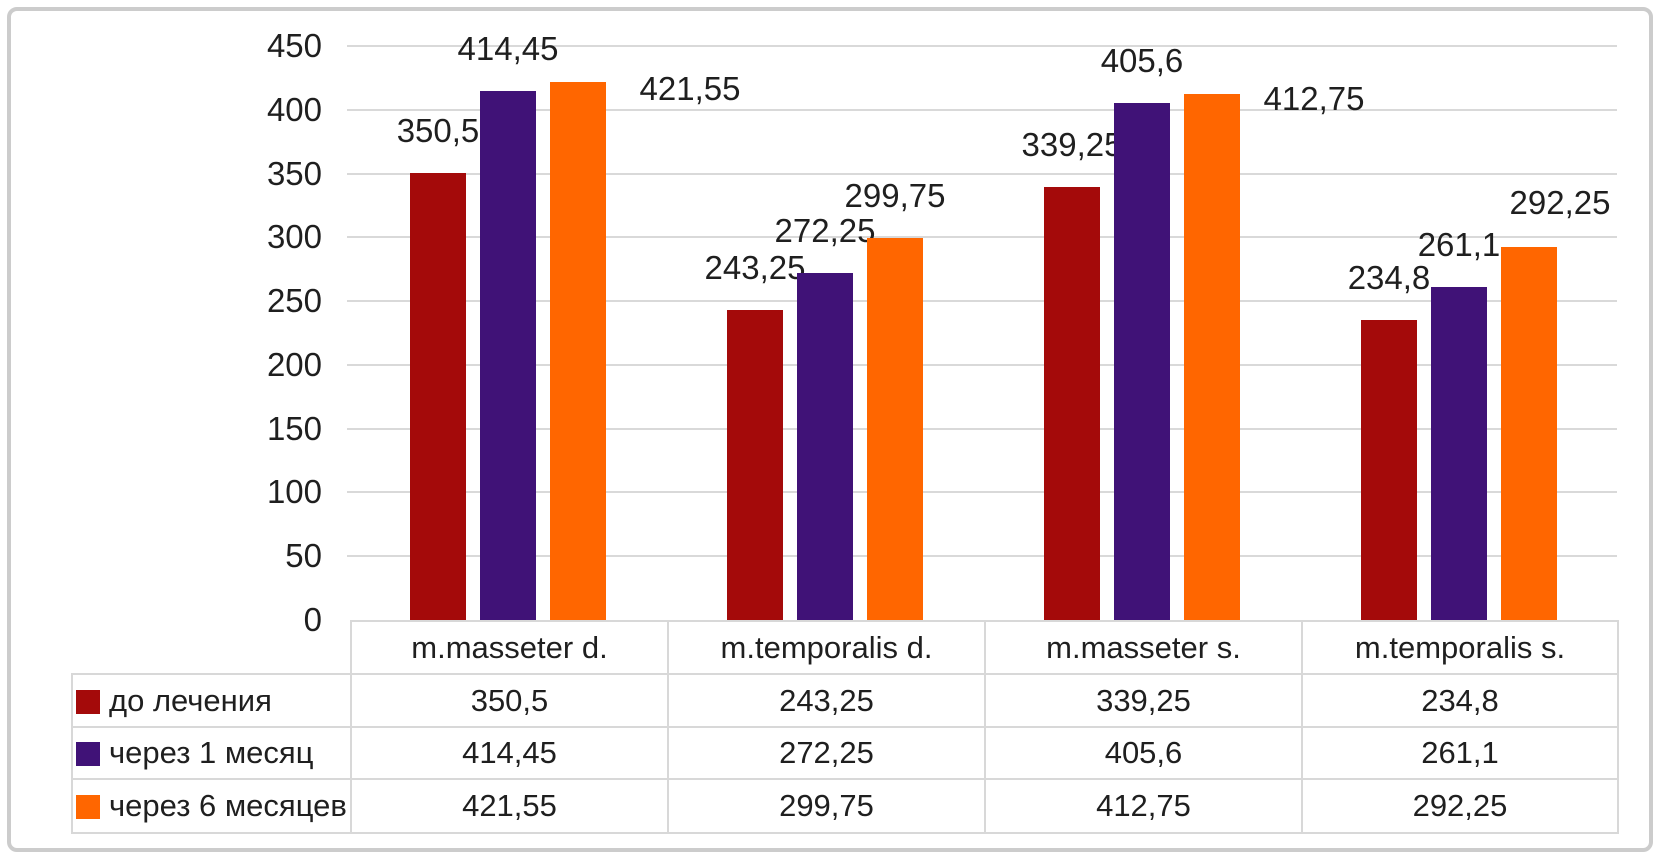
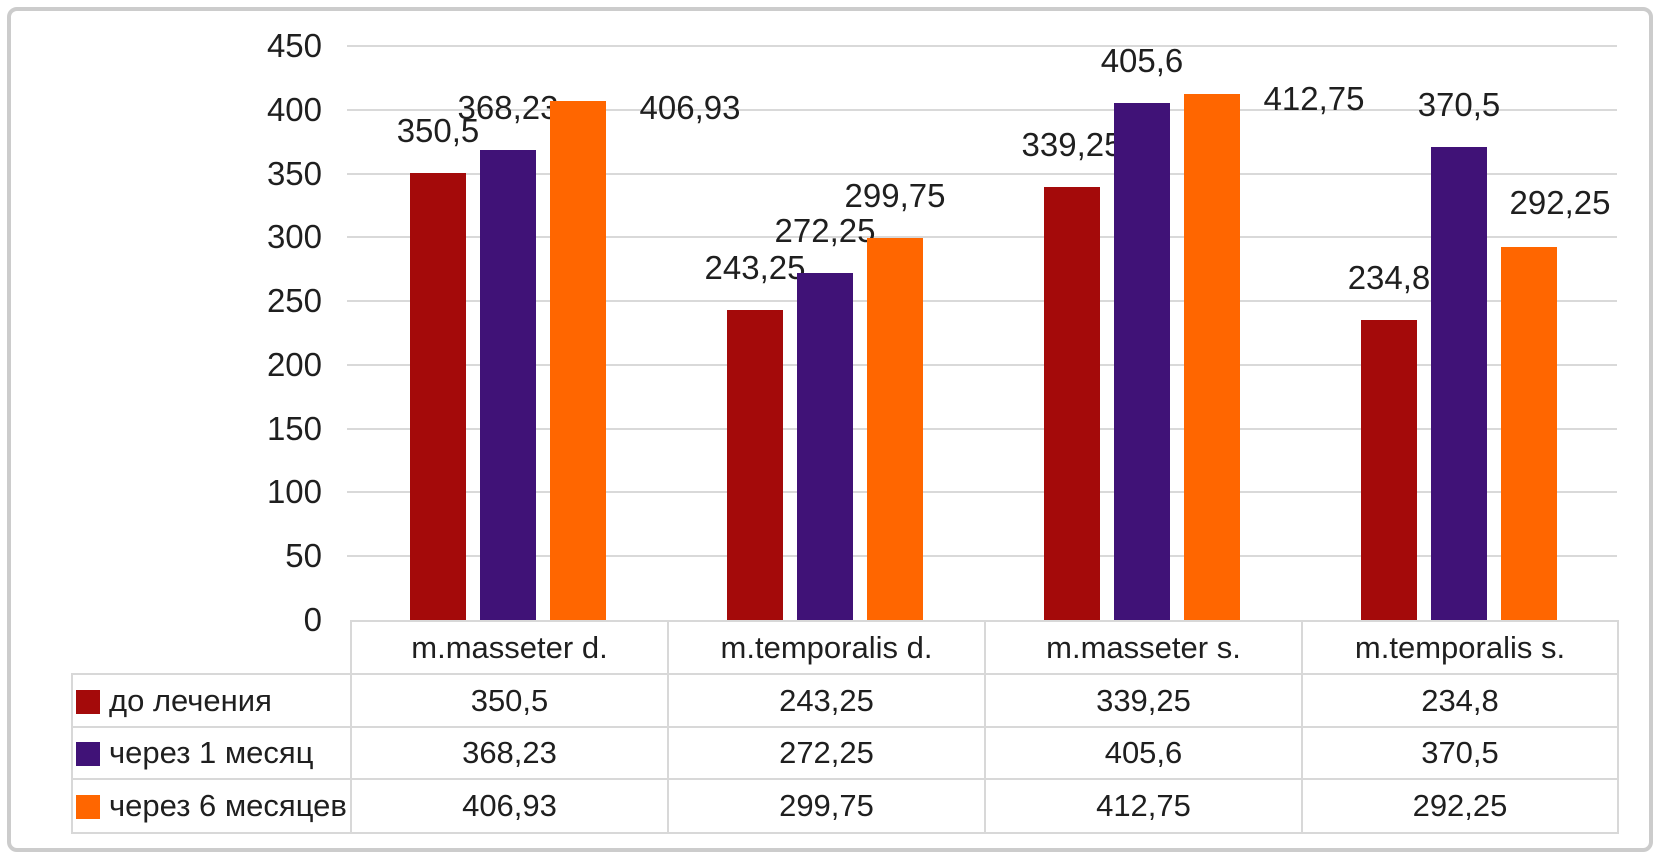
через 1 месяц/m.masseter d.: 414,45 -> 368,23
через 6 месяцев/m.masseter d.: 421,55 -> 406,93
через 1 месяц/m.temporalis s.: 261,1 -> 370,5
